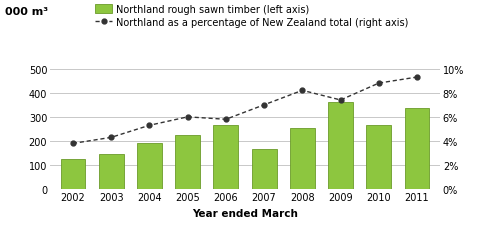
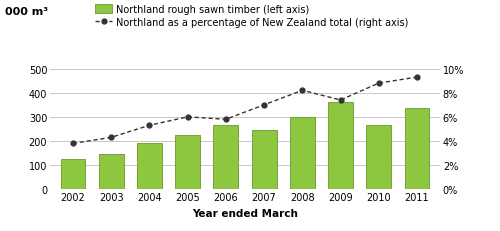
Northland rough sawn timber (left axis)/2007: 165 -> 245
Northland rough sawn timber (left axis)/2008: 255 -> 300
